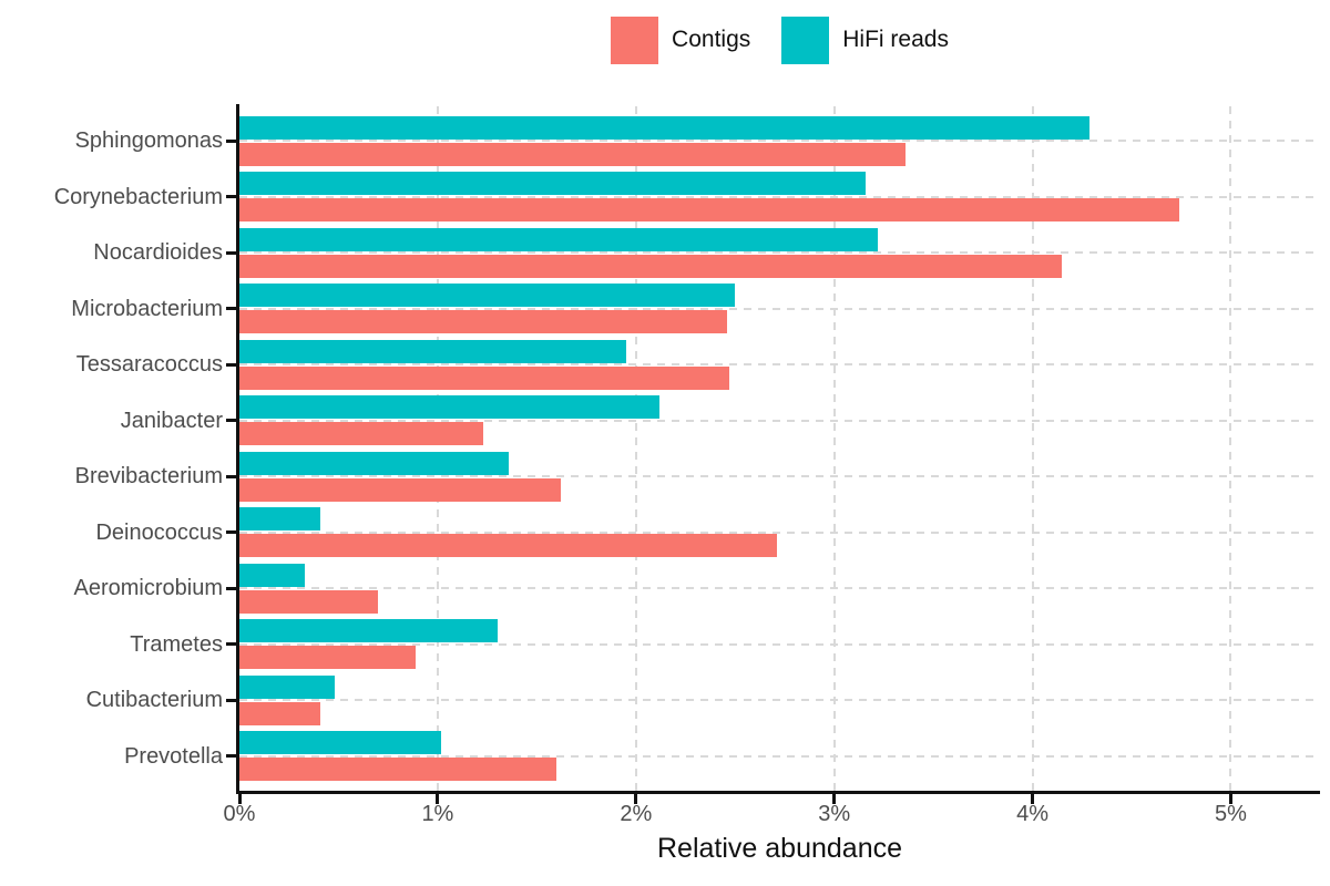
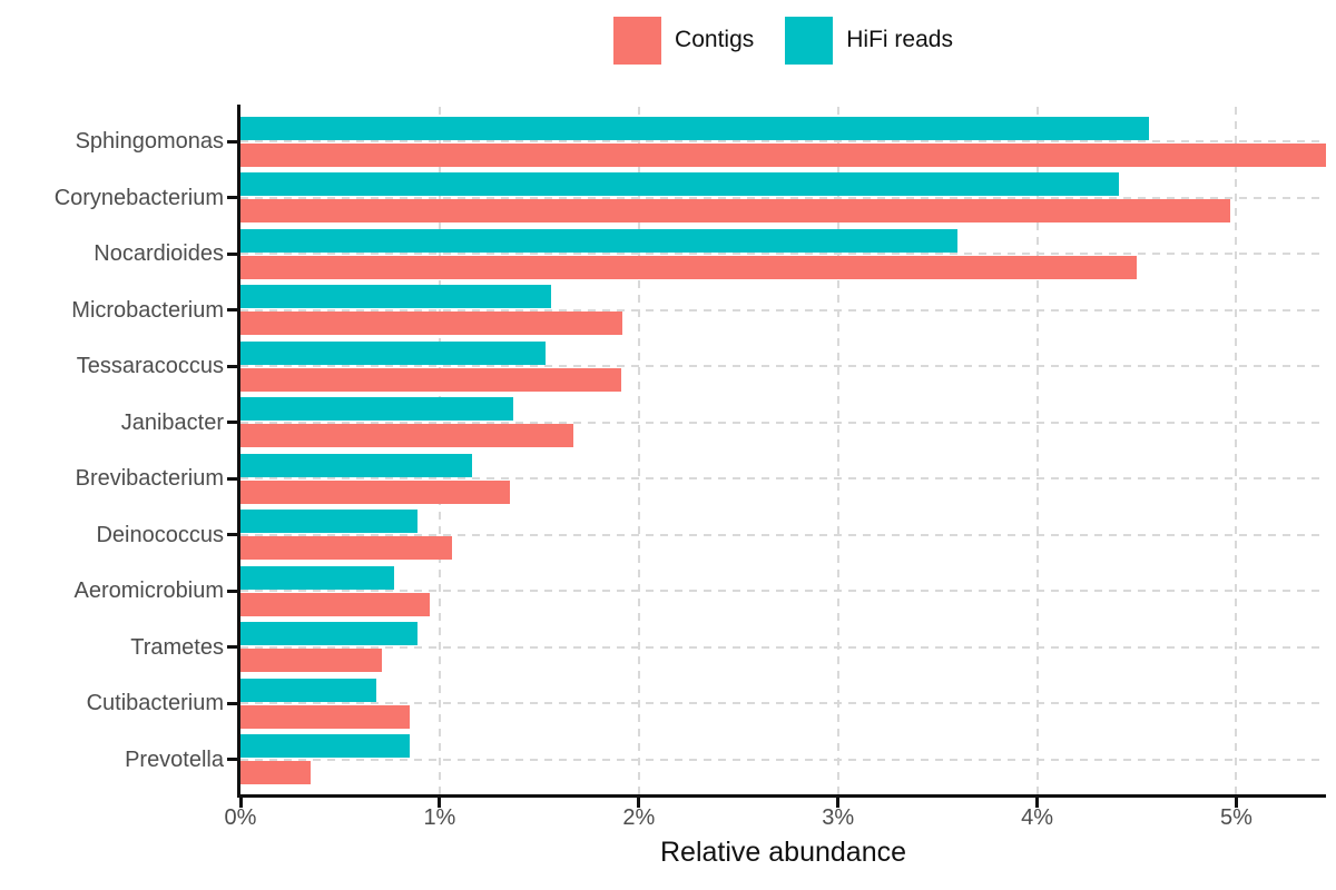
Contigs/Sphingomonas: 3.36% -> 5.45%
HiFi reads/Sphingomonas: 4.29% -> 4.56%
Contigs/Corynebacterium: 4.74% -> 4.97%
HiFi reads/Corynebacterium: 3.16% -> 4.41%
Contigs/Nocardioides: 4.15% -> 4.50%
HiFi reads/Nocardioides: 3.22% -> 3.60%
Contigs/Microbacterium: 2.46% -> 1.92%
HiFi reads/Microbacterium: 2.50% -> 1.56%
Contigs/Tessaracoccus: 2.47% -> 1.91%
HiFi reads/Tessaracoccus: 1.95% -> 1.53%
Contigs/Janibacter: 1.23% -> 1.67%
HiFi reads/Janibacter: 2.12% -> 1.37%
Contigs/Brevibacterium: 1.62% -> 1.35%
HiFi reads/Brevibacterium: 1.36% -> 1.16%
Contigs/Deinococcus: 2.71% -> 1.06%
HiFi reads/Deinococcus: 0.41% -> 0.89%
Contigs/Aeromicrobium: 0.70% -> 0.95%
HiFi reads/Aeromicrobium: 0.33% -> 0.77%
Contigs/Trametes: 0.89% -> 0.71%
HiFi reads/Trametes: 1.30% -> 0.89%
Contigs/Cutibacterium: 0.41% -> 0.85%
HiFi reads/Cutibacterium: 0.48% -> 0.68%
Contigs/Prevotella: 1.60% -> 0.35%
HiFi reads/Prevotella: 1.02% -> 0.85%
